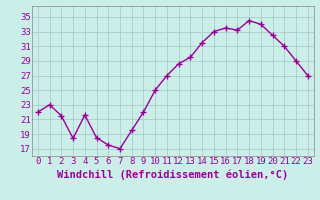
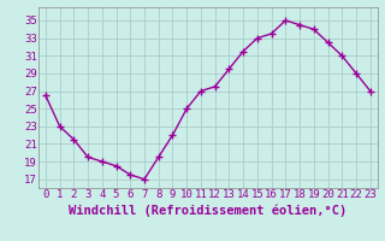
0: 22.0 -> 26.5
3: 18.4 -> 19.5
4: 21.6 -> 19.0
12: 28.6 -> 27.5
17: 33.2 -> 35.0
